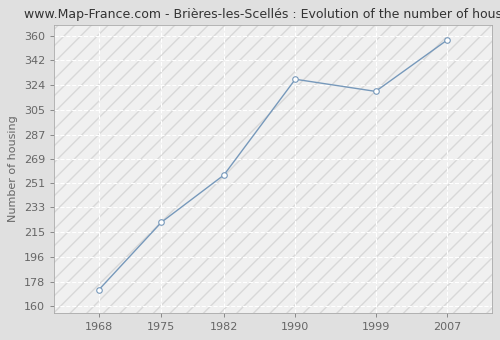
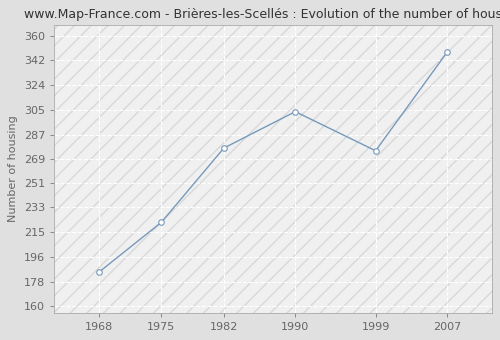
1968: 172 -> 185
1982: 257 -> 277
1990: 328 -> 304
1999: 319 -> 275
2007: 357 -> 348
